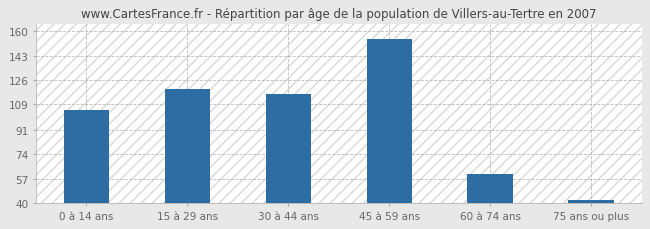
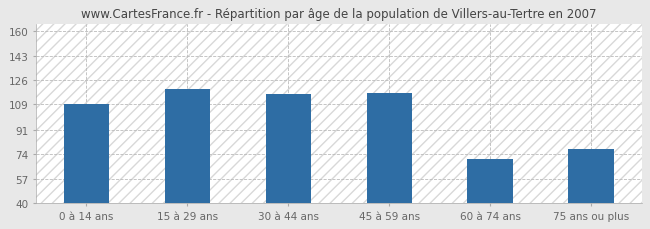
0 à 14 ans: 105 -> 109
45 à 59 ans: 155 -> 117
60 à 74 ans: 60 -> 71
75 ans ou plus: 42 -> 78
